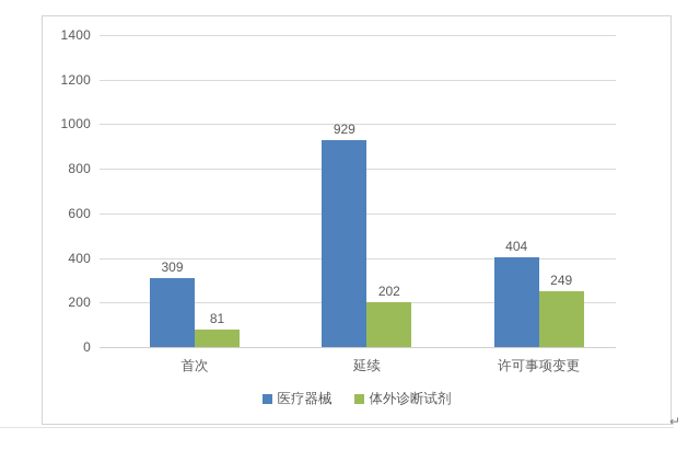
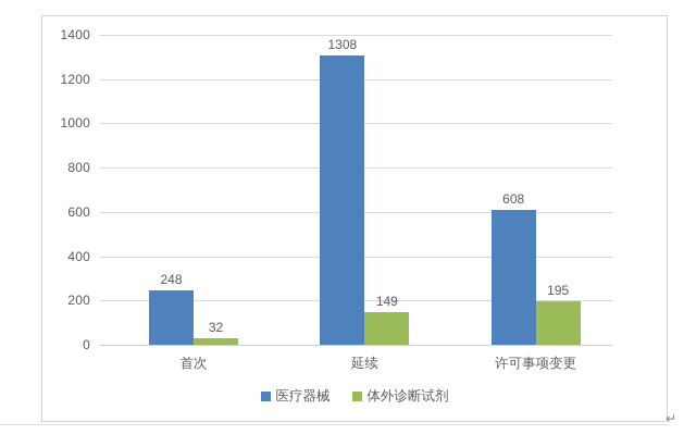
医疗器械/首次: 309 -> 248
体外诊断试剂/首次: 81 -> 32
医疗器械/延续: 929 -> 1308
体外诊断试剂/延续: 202 -> 149
医疗器械/许可事项变更: 404 -> 608
体外诊断试剂/许可事项变更: 249 -> 195
